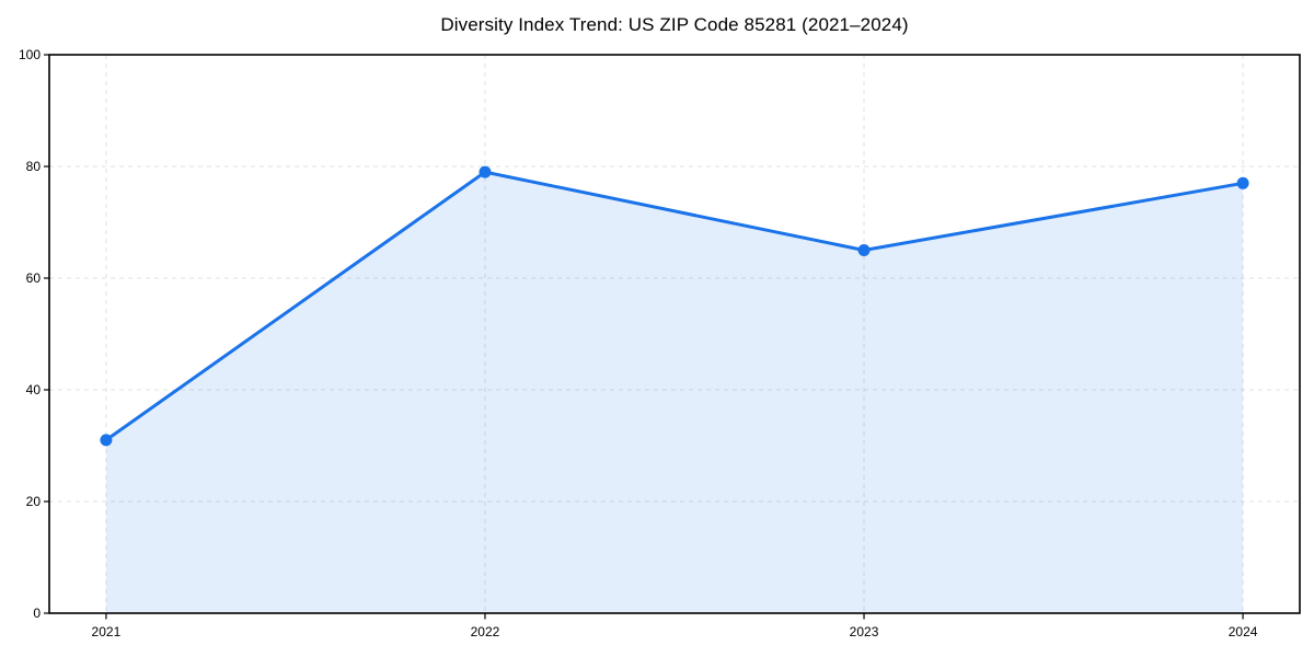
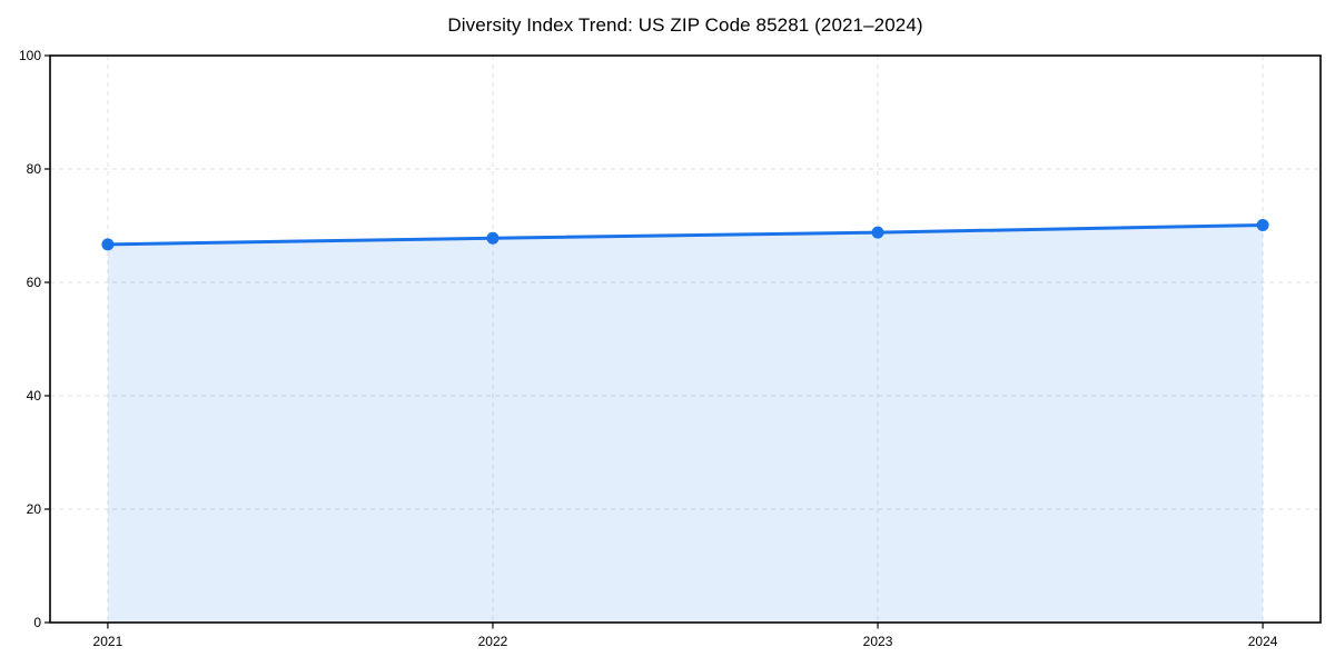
2021: 31 -> 67
2022: 79 -> 68
2023: 65 -> 69
2024: 77 -> 70
